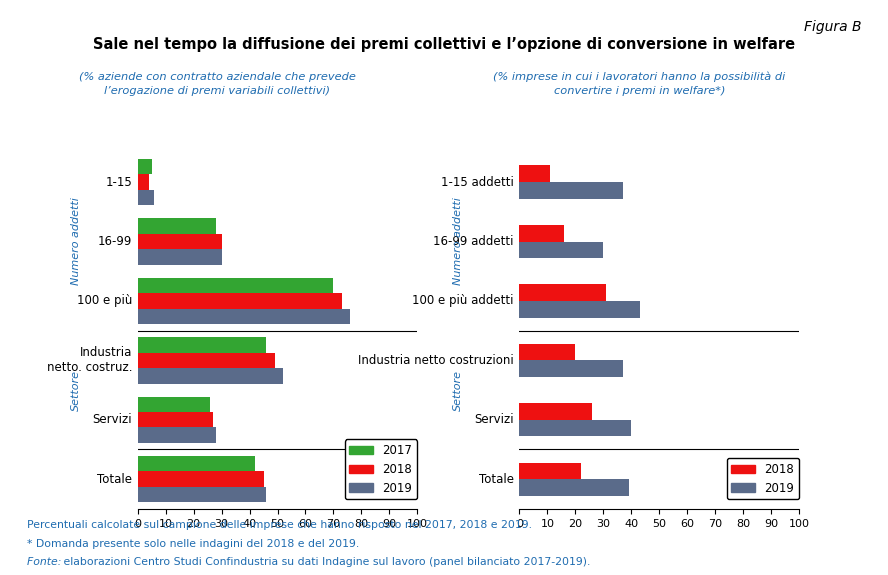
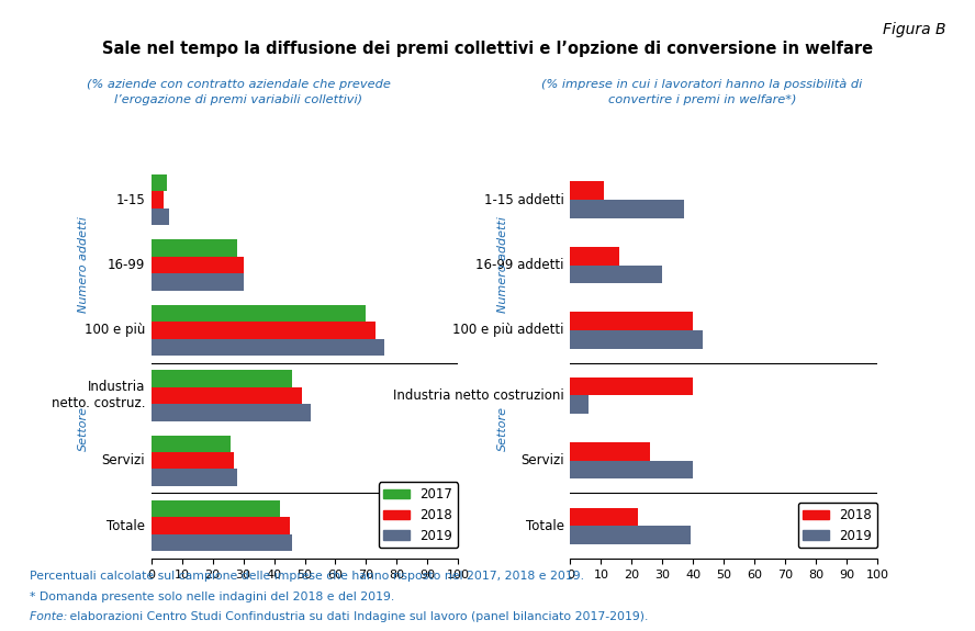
2018/100 e più addetti: 31 -> 40
2018/Industria netto costruzioni: 20 -> 40
2019/Industria netto costruzioni: 37 -> 6
